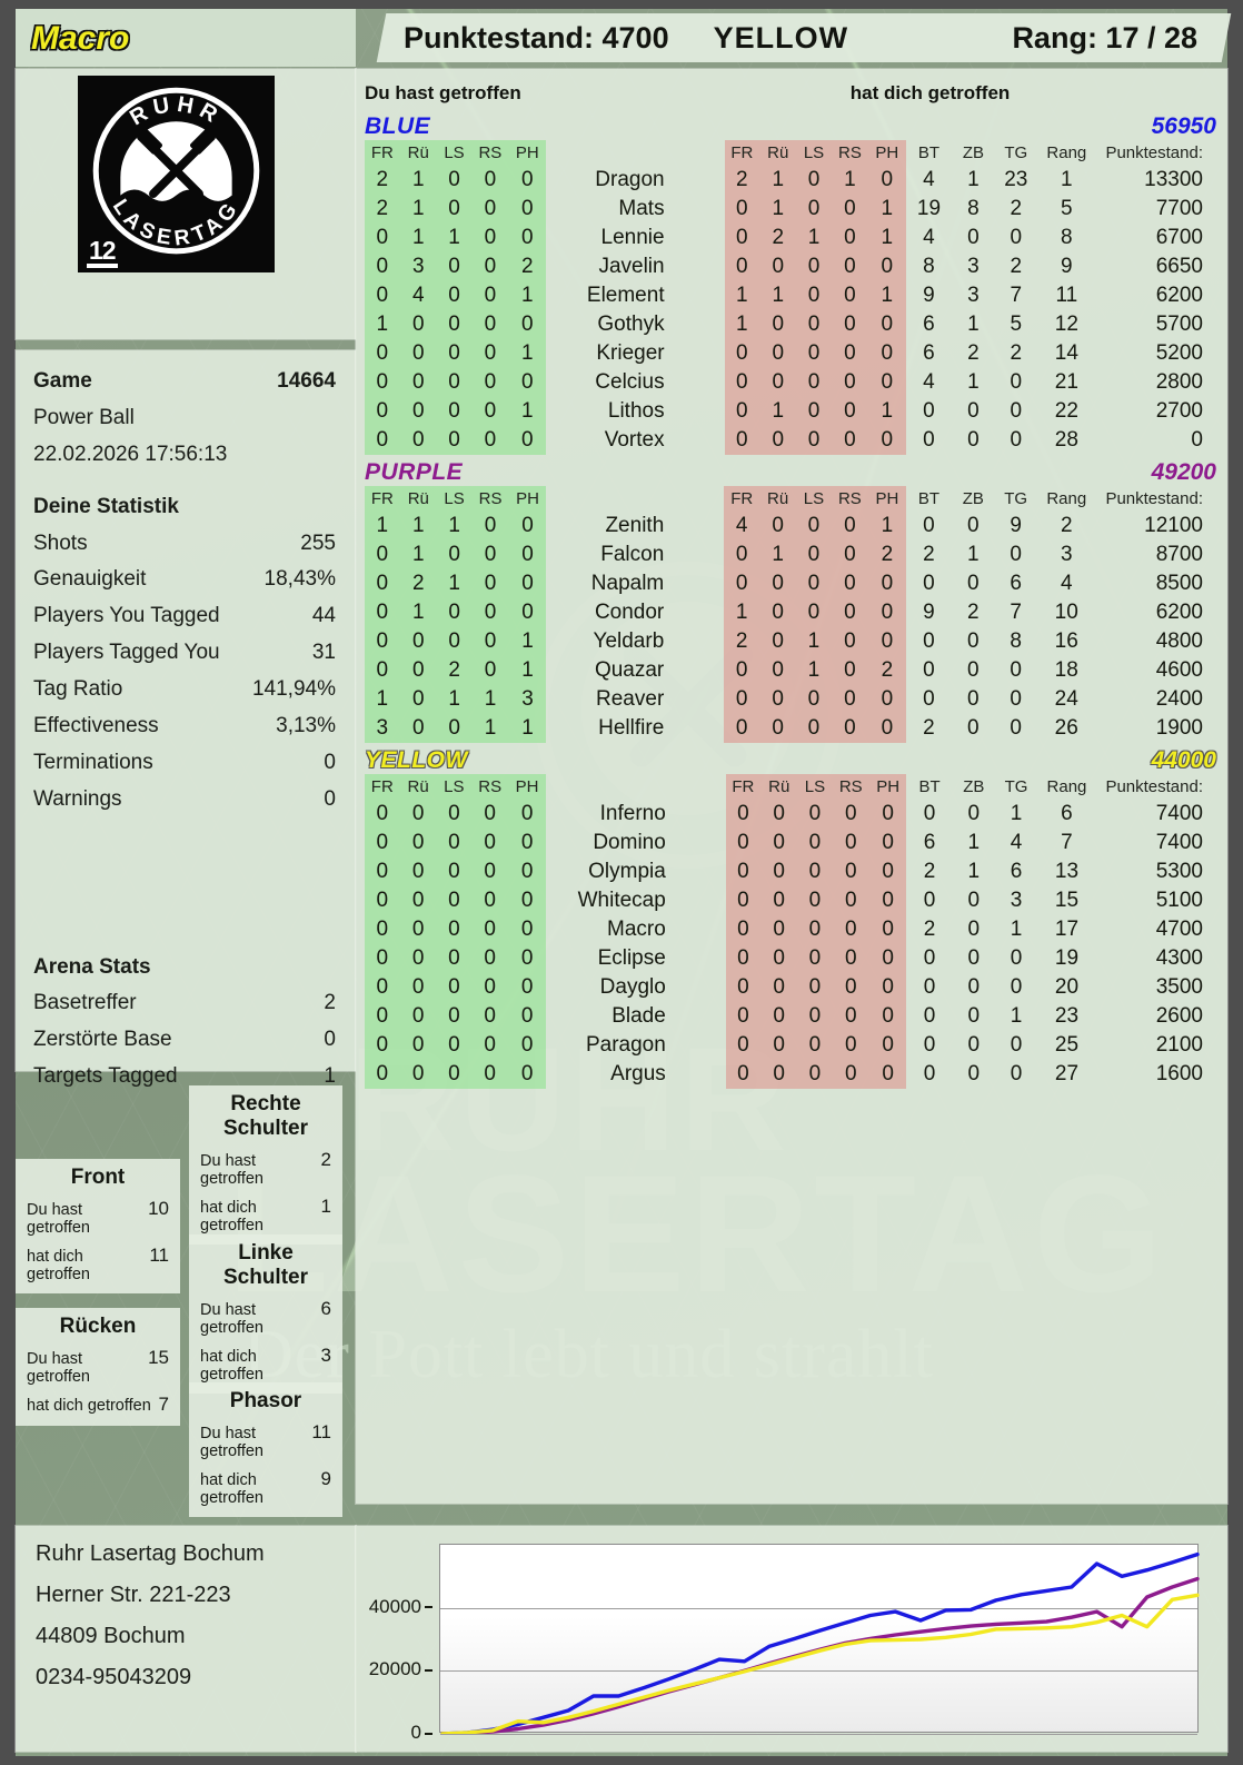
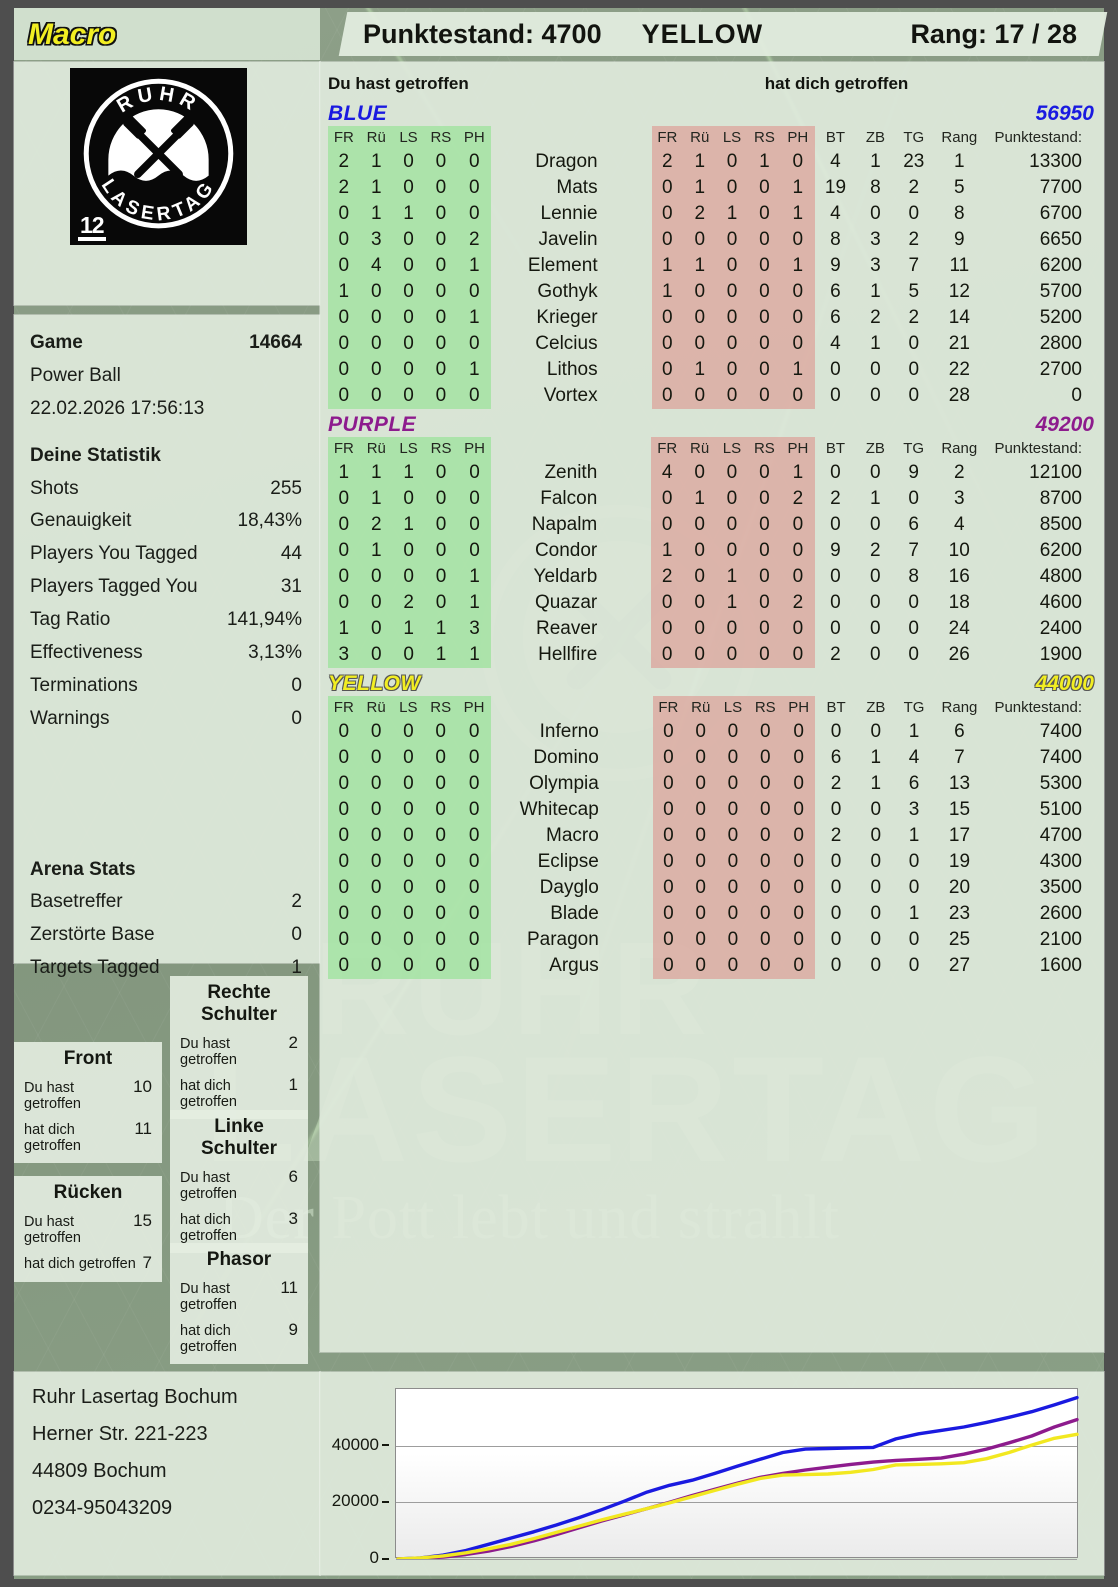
YELLOW/3: 4000 -> 2000
BLUE/6: 12000 -> 10000
BLUE/12: 23000 -> 26000
BLUE/19: 36000 -> 39000
BLUE/26: 54000 -> 48000
PURPLE/27: 34000 -> 41000
YELLOW/28: 34000 -> 40000
